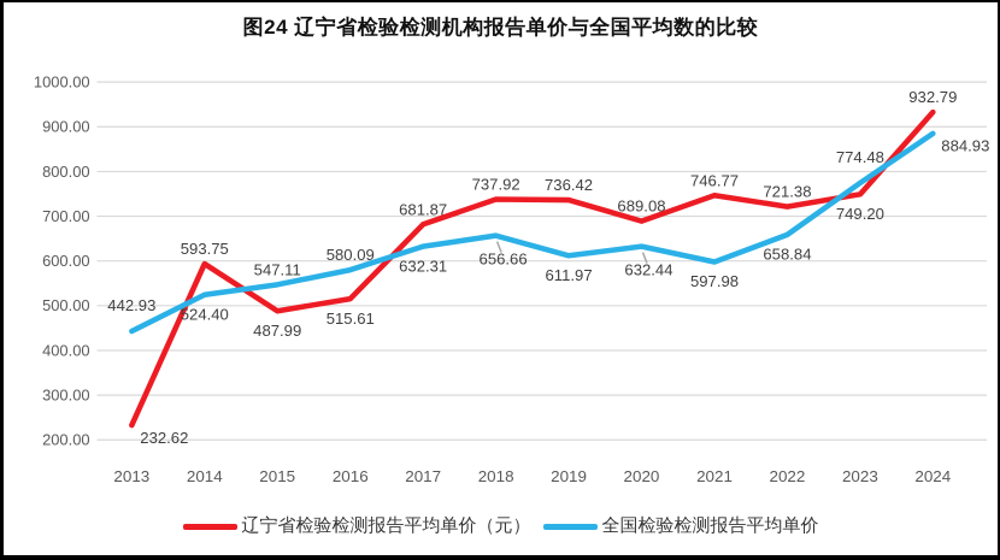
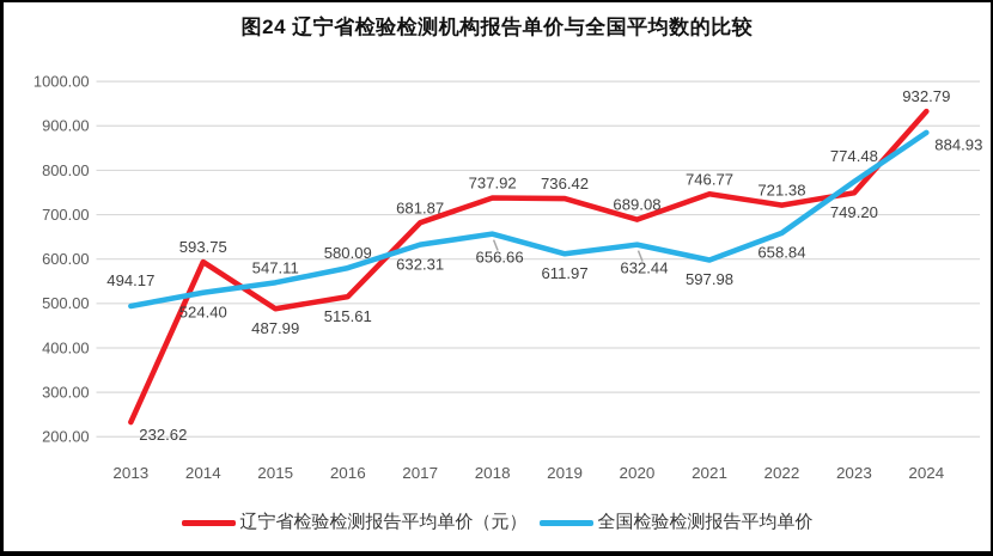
全国检验检测报告平均单价/2013: 442.93 -> 494.17
